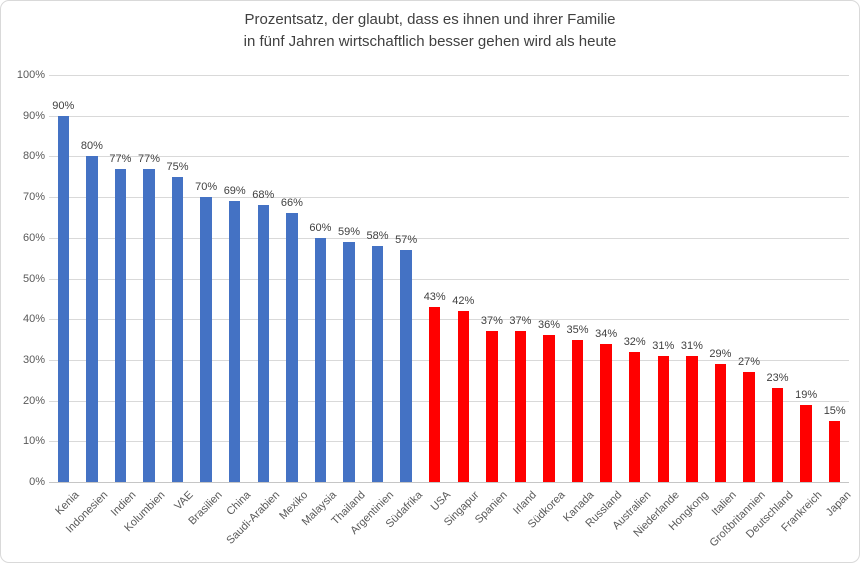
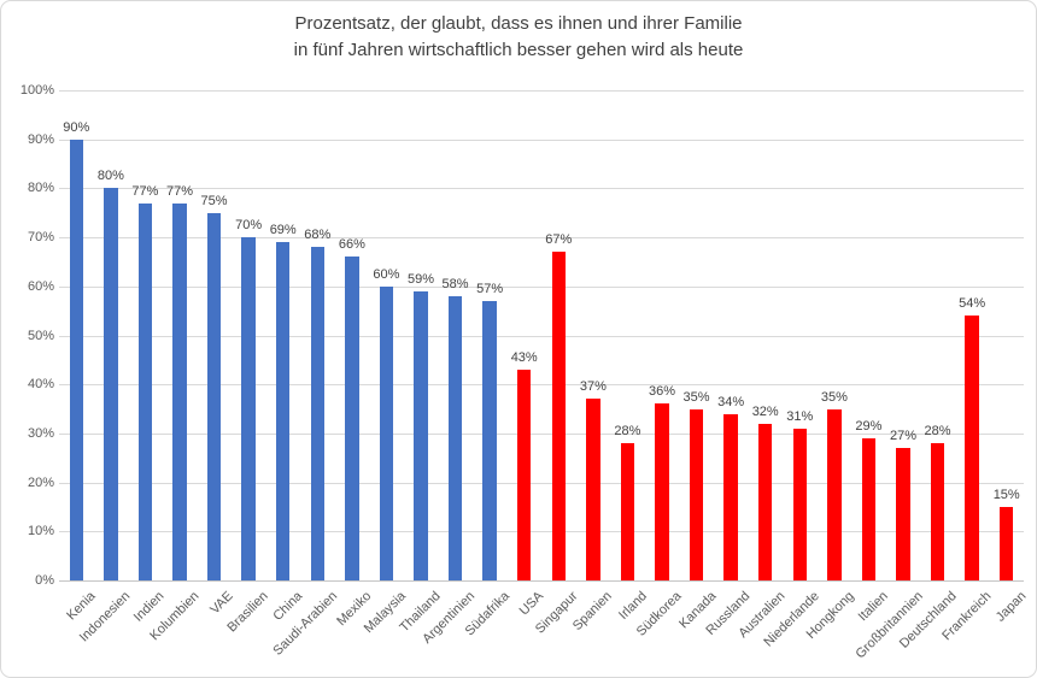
Singapur: 42% -> 67%
Irland: 37% -> 28%
Hongkong: 31% -> 35%
Deutschland: 23% -> 28%
Frankreich: 19% -> 54%
